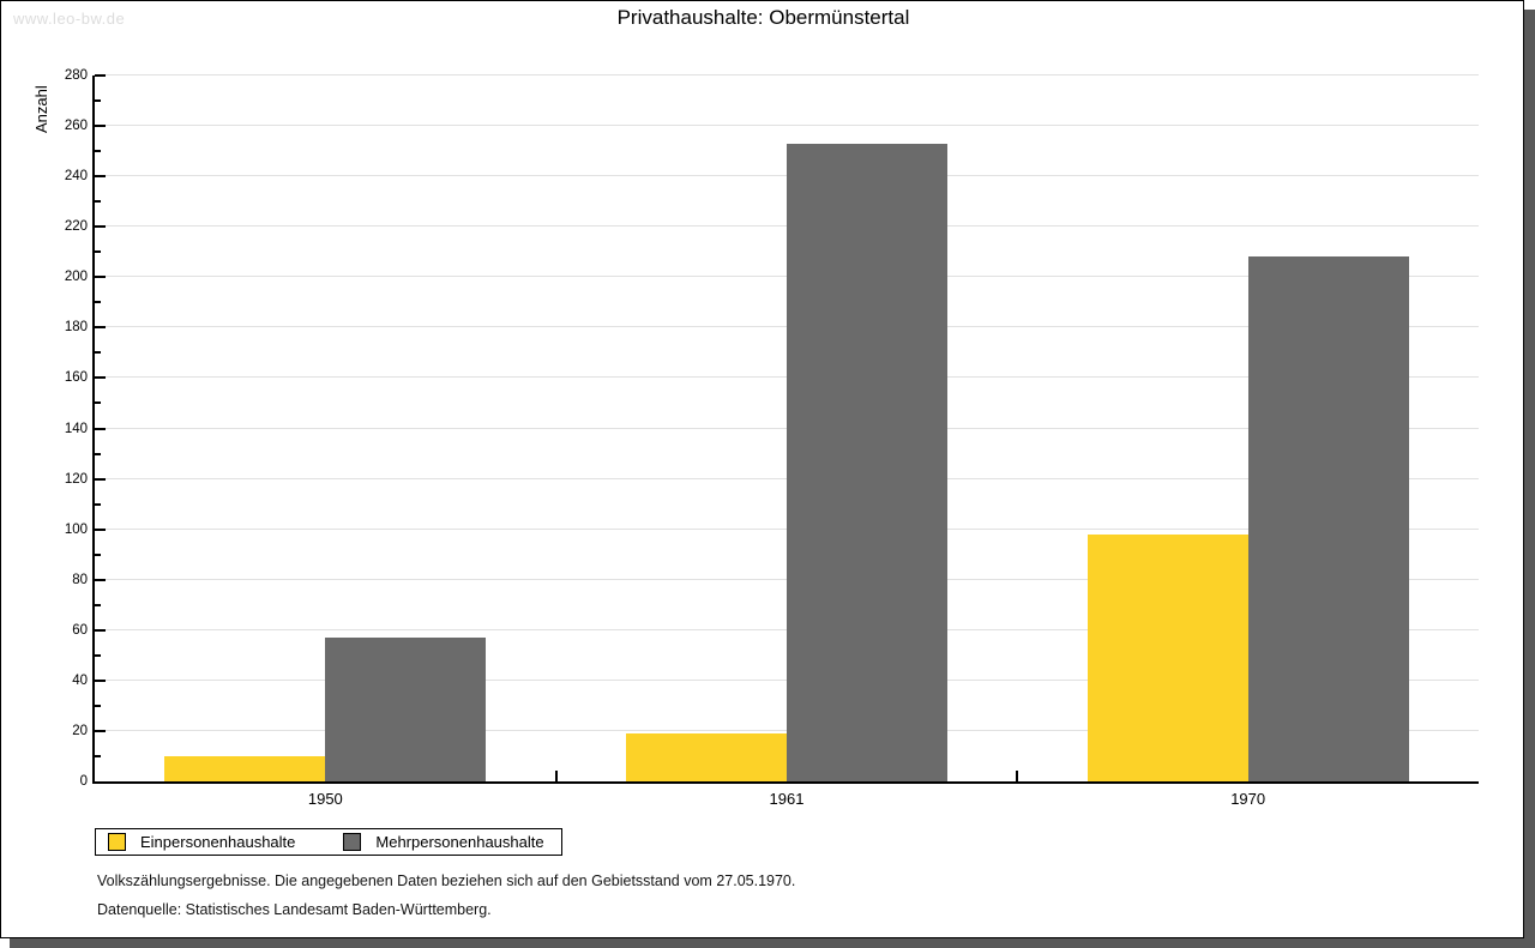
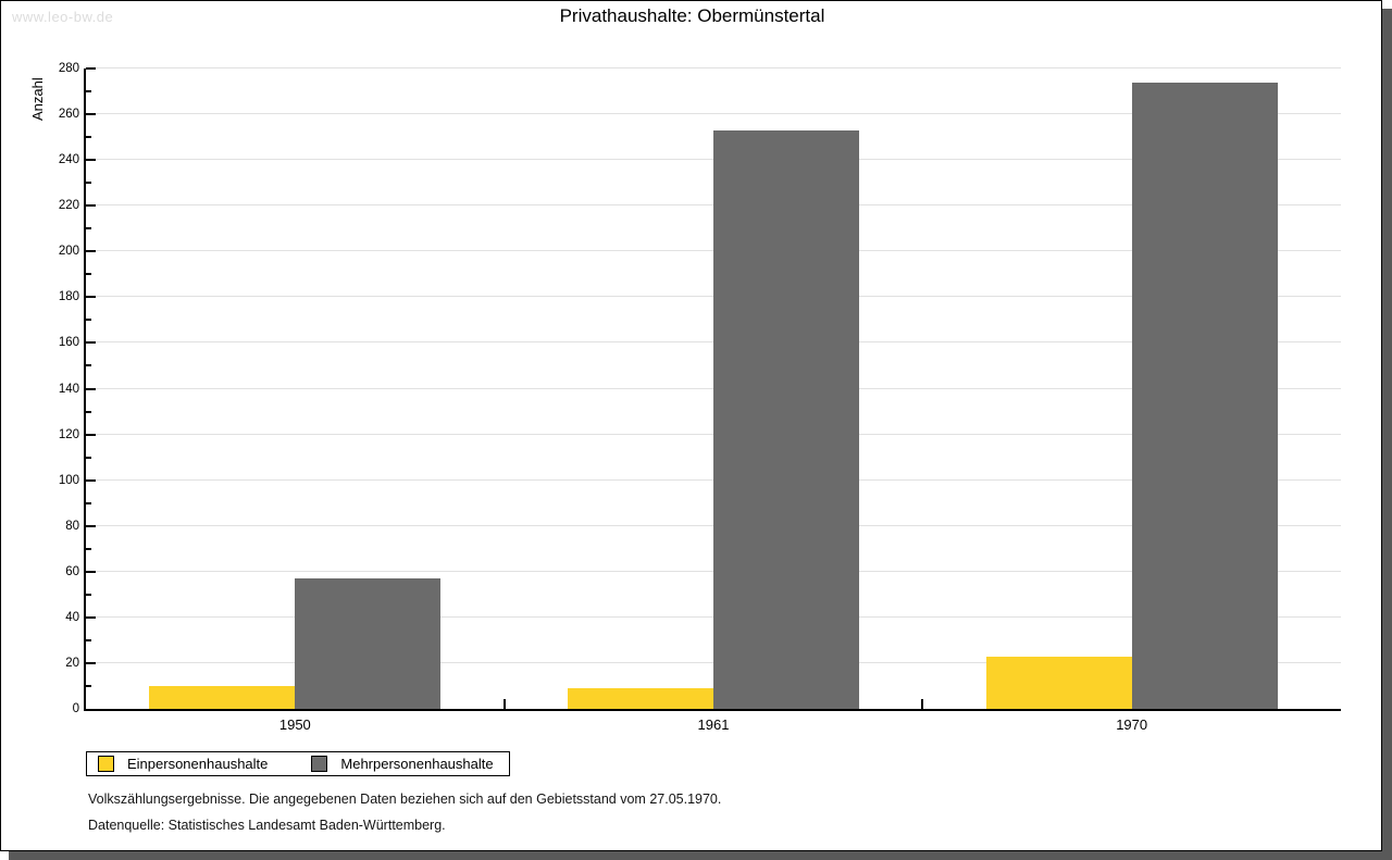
Einpersonenhaushalte/1961: 19 -> 9
Einpersonenhaushalte/1970: 98 -> 23
Mehrpersonenhaushalte/1970: 208 -> 274
